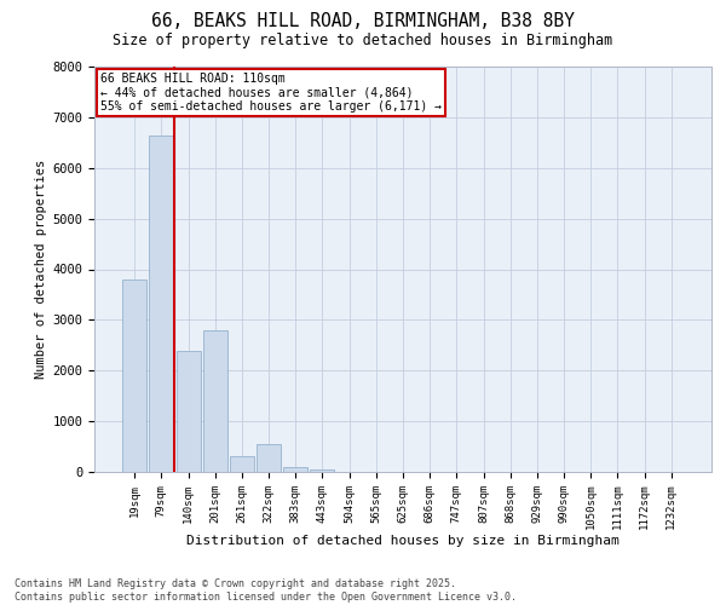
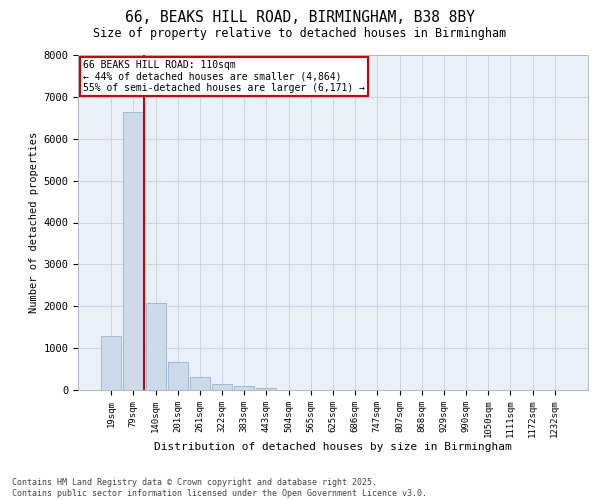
19sqm: 3800 -> 1300
140sqm: 2400 -> 2080
201sqm: 2800 -> 680
322sqm: 550 -> 150
